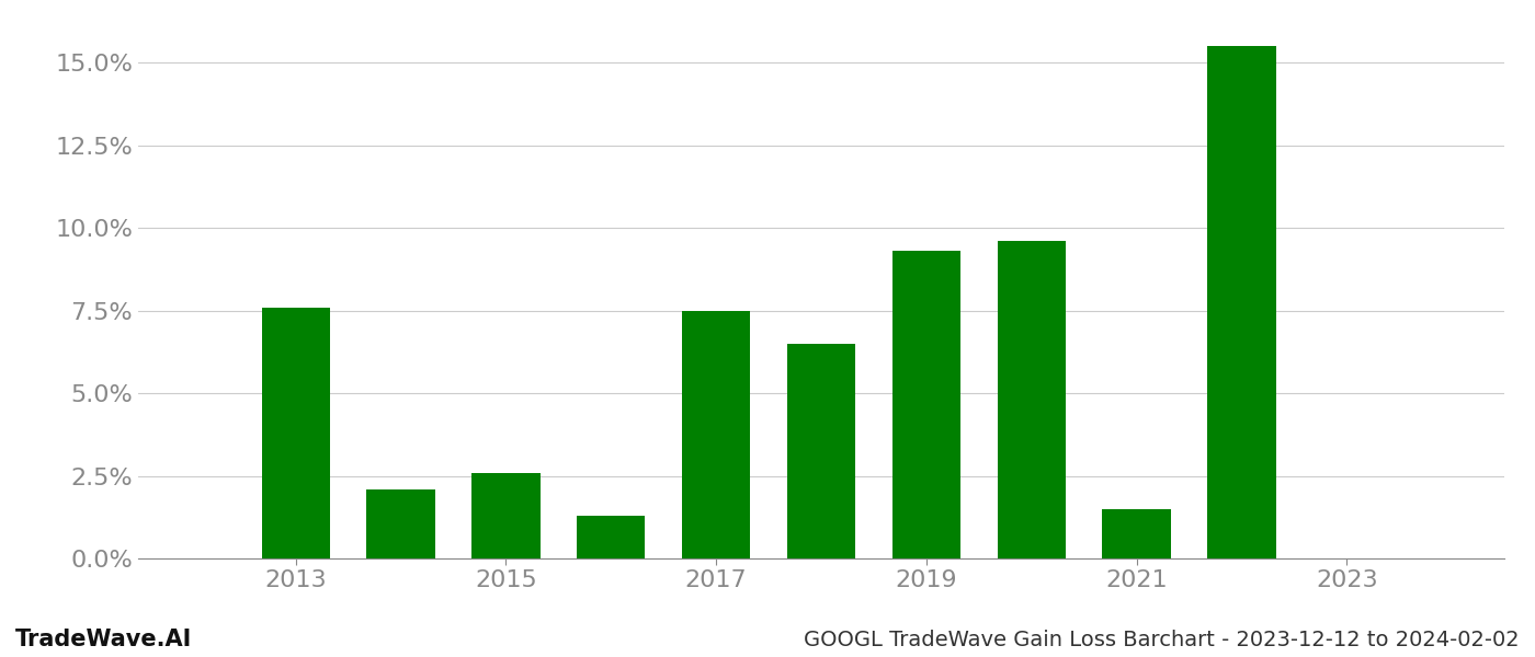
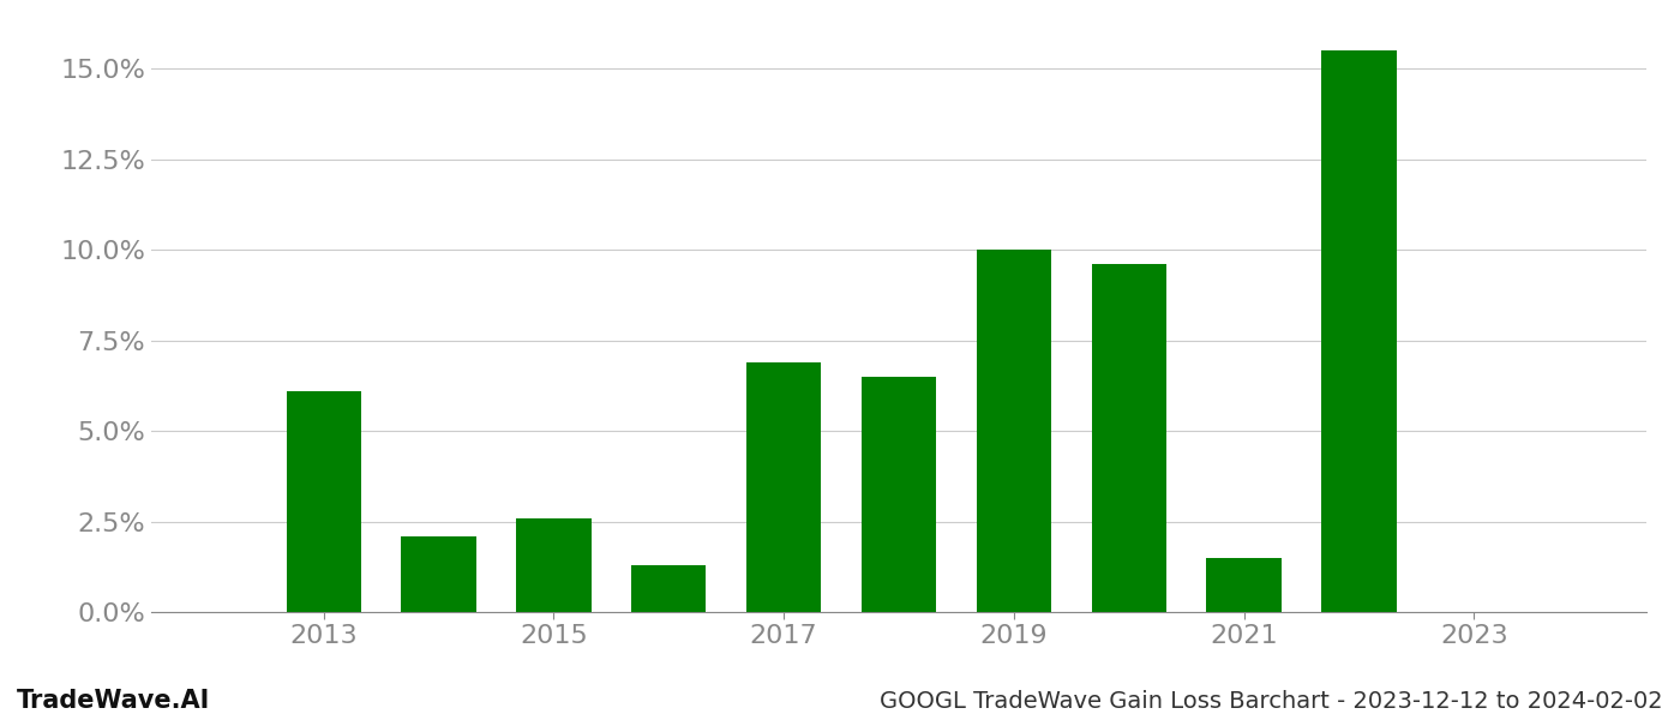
2013: 7.6% -> 6.1%
2017: 7.5% -> 6.9%
2019: 9.3% -> 10.0%
